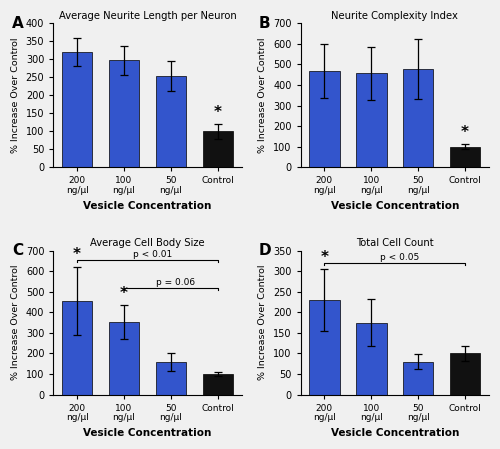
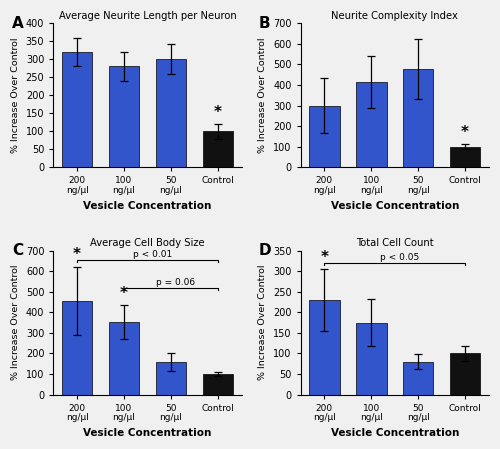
Average Neurite Length per Neuron/100 ng/µl: 297 -> 280
Average Neurite Length per Neuron/50 ng/µl: 254 -> 300
Neurite Complexity Index/200 ng/µl: 467 -> 300
Neurite Complexity Index/100 ng/µl: 456 -> 415
